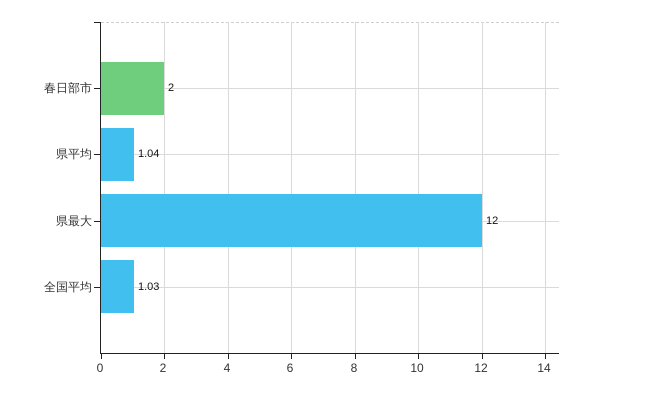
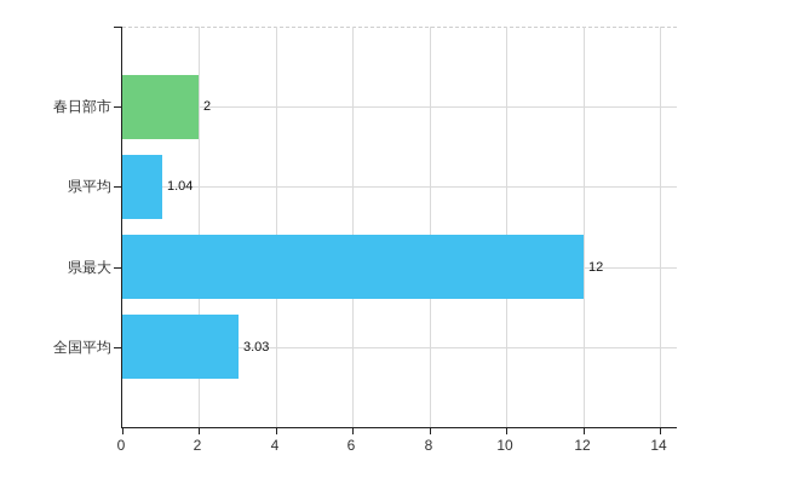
全国平均: 1.03 -> 3.03
